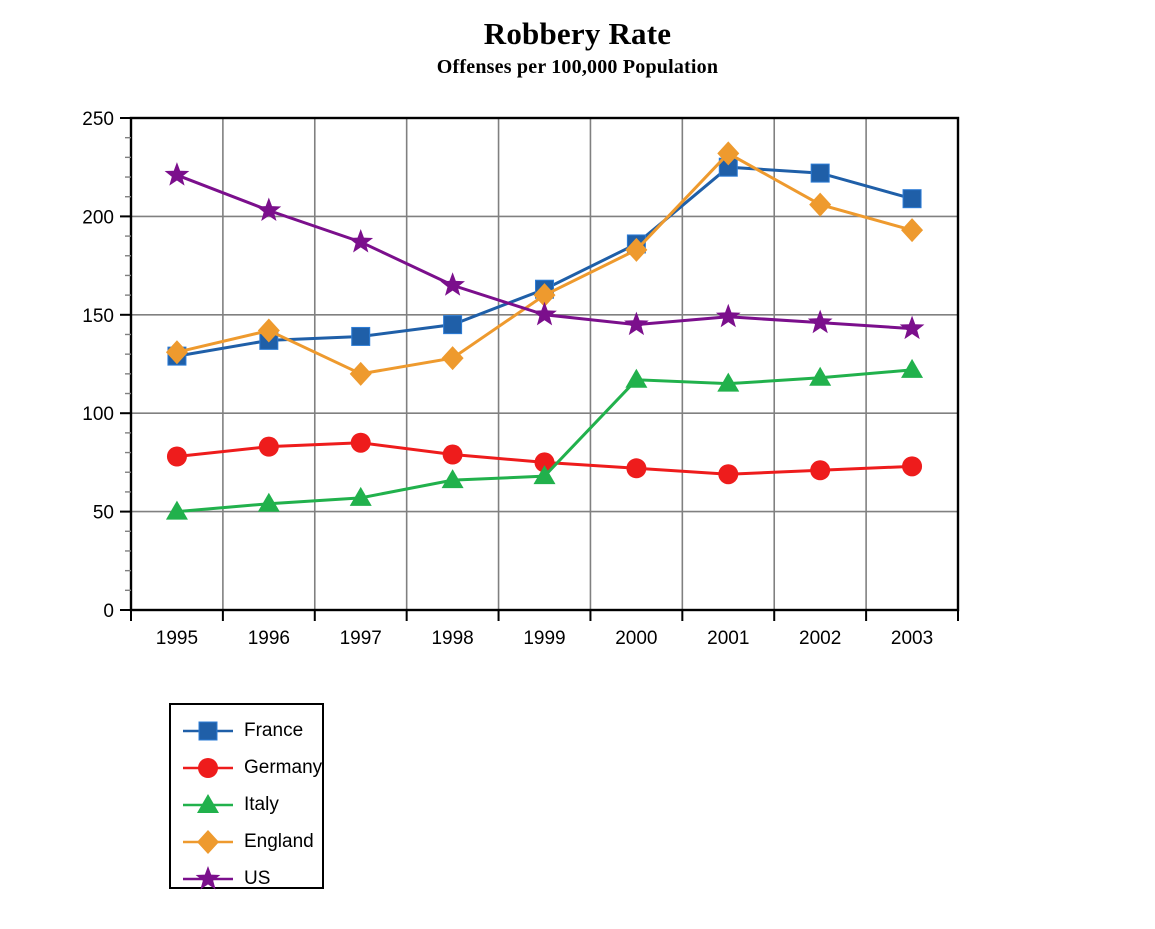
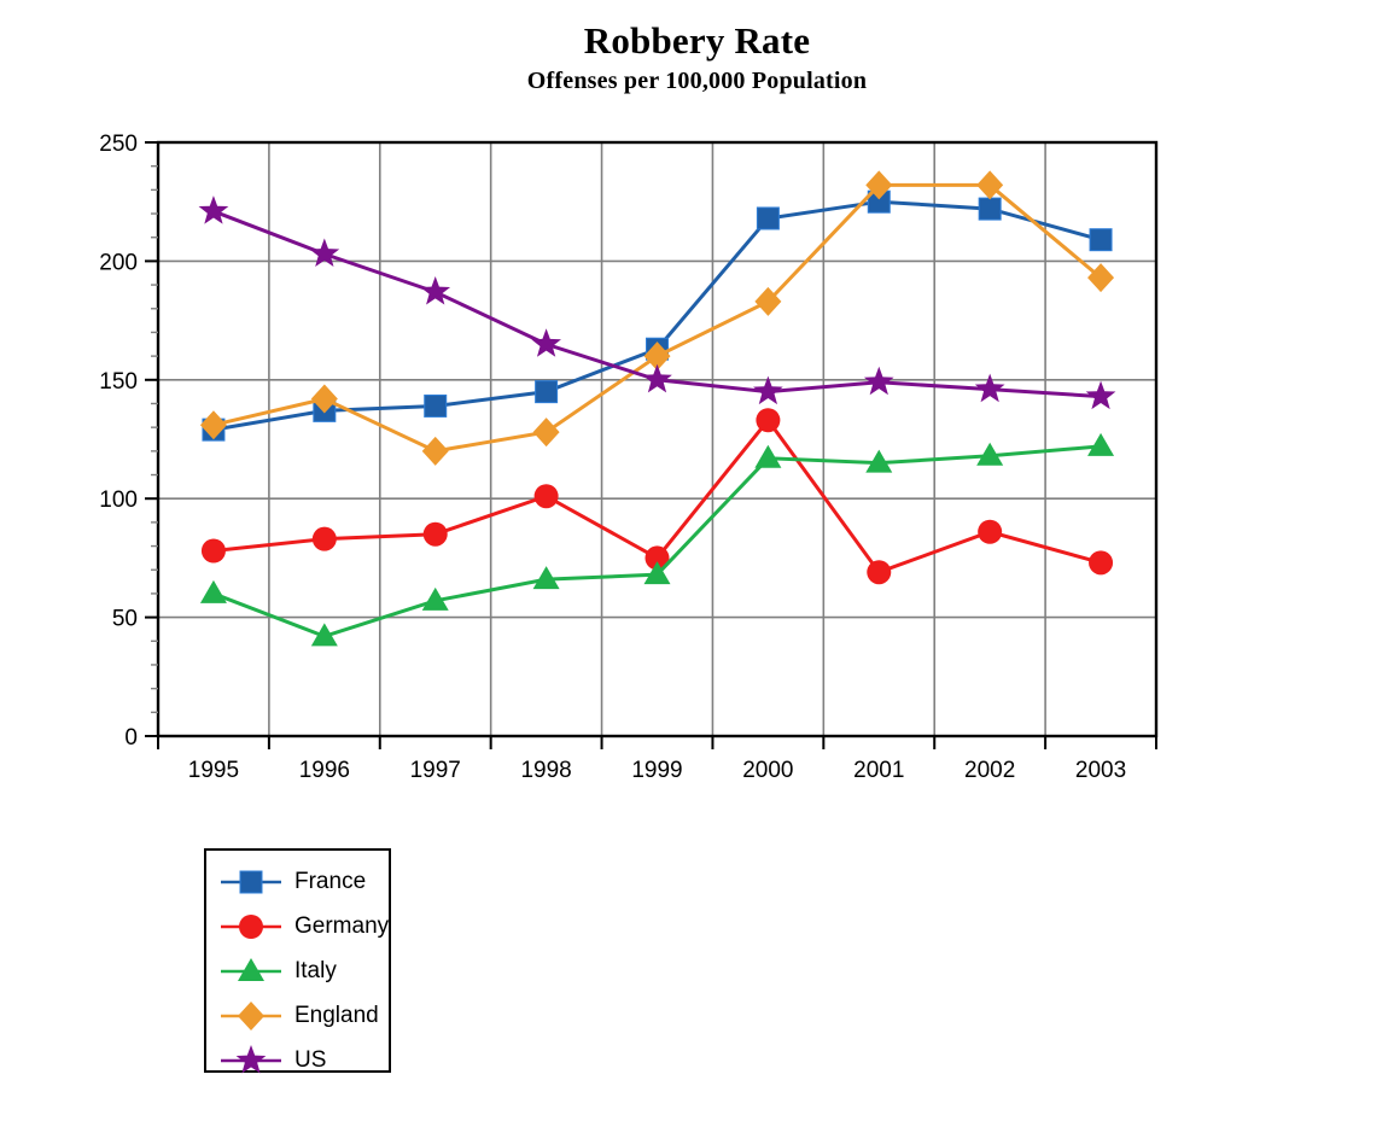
Italy/1995: 50 -> 60
Italy/1996: 54 -> 42
Germany/1998: 79 -> 101
France/2000: 186 -> 218
Germany/2000: 72 -> 133
Germany/2002: 71 -> 86
England/2002: 206 -> 232
